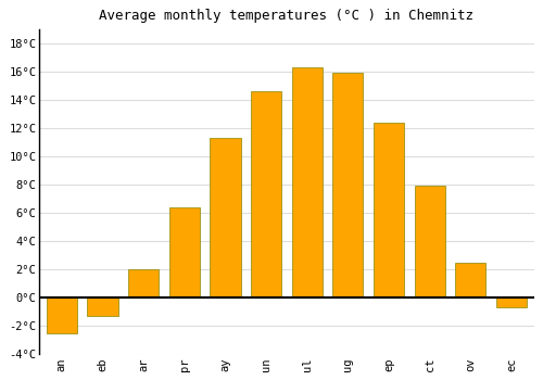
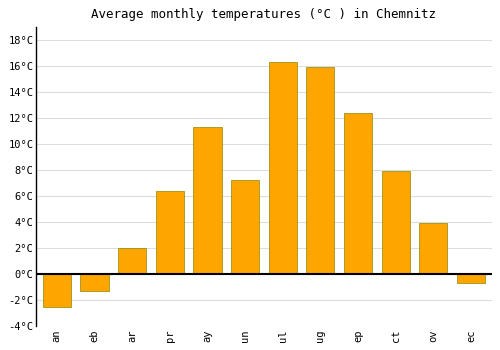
un: 14.6°C -> 7.2°C
ov: 2.5°C -> 3.9°C
